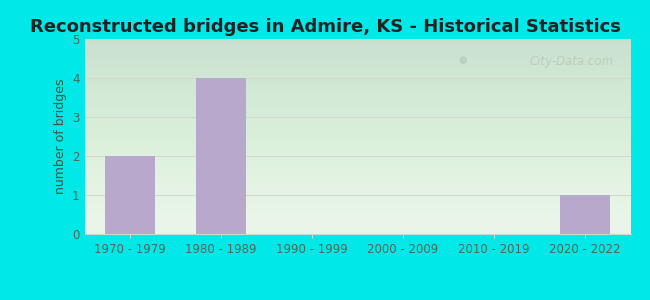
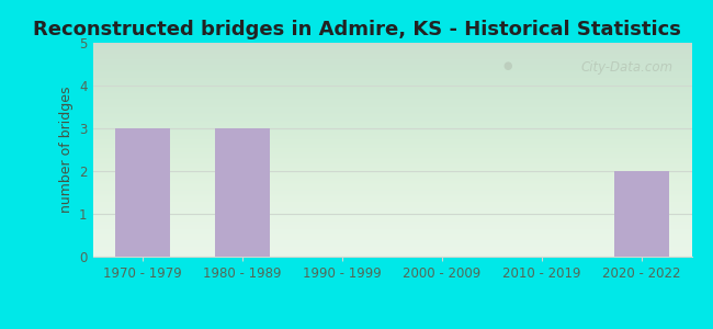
1970 - 1979: 2 -> 3
1980 - 1989: 4 -> 3
2020 - 2022: 1 -> 2
